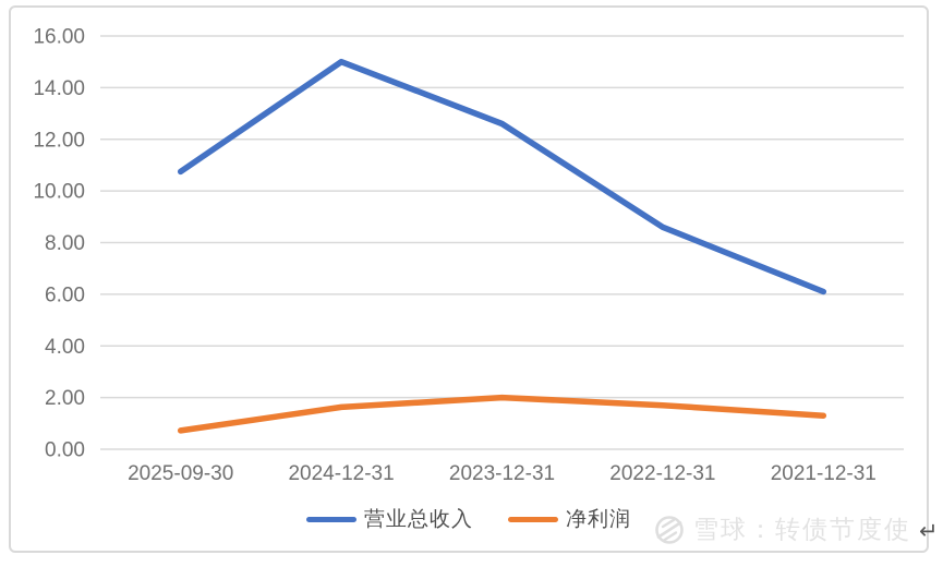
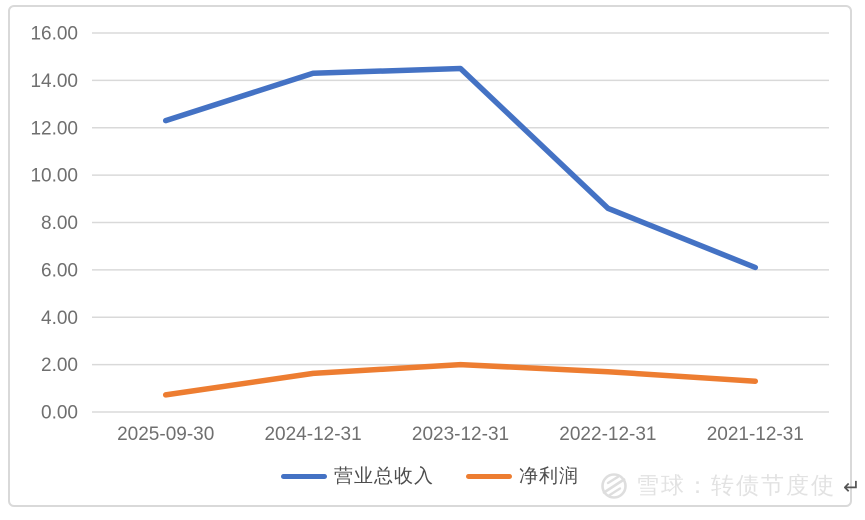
营业总收入/2025-09-30: 10.8 -> 12.3
营业总收入/2024-12-31: 15.0 -> 14.3
营业总收入/2023-12-31: 12.6 -> 14.5
